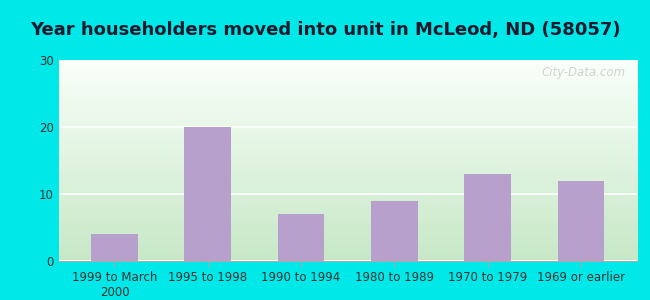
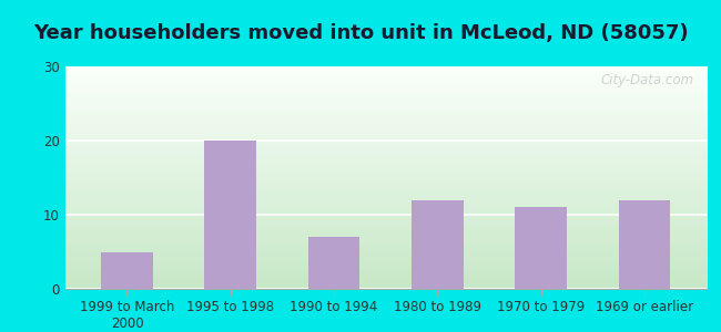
1999 to March 2000: 4 -> 5
1980 to 1989: 9 -> 12
1970 to 1979: 13 -> 11
